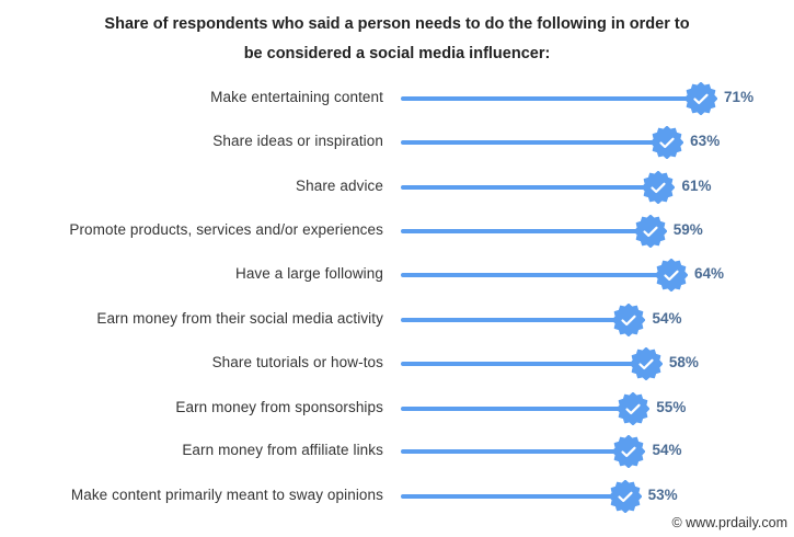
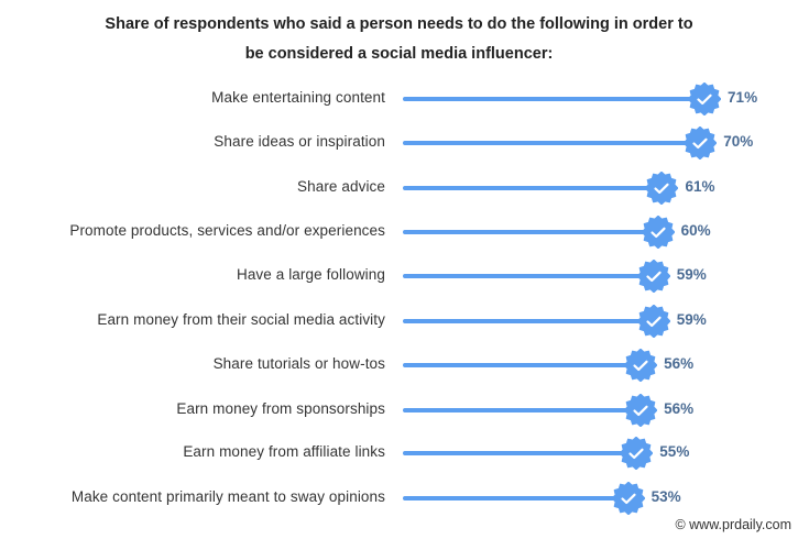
Share ideas or inspiration: 63% -> 70%
Promote products, services and/or experiences: 59% -> 60%
Have a large following: 64% -> 59%
Earn money from their social media activity: 54% -> 59%
Share tutorials or how-tos: 58% -> 56%
Earn money from sponsorships: 55% -> 56%
Earn money from affiliate links: 54% -> 55%
